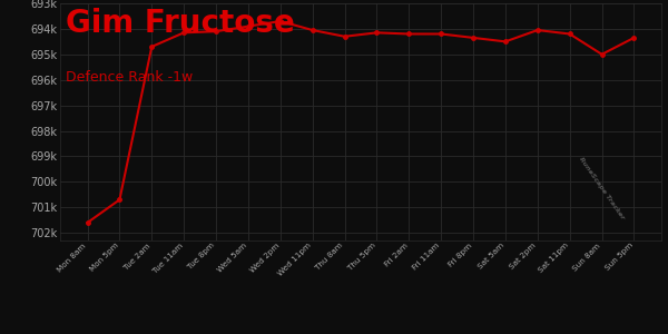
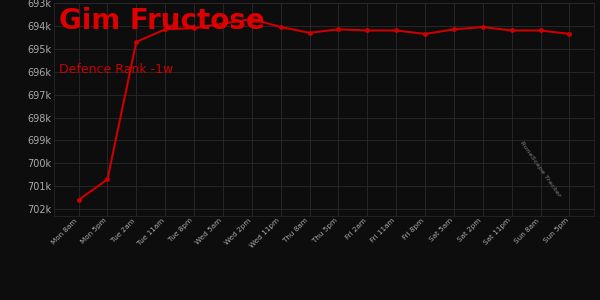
Sat 5am: 694.50k -> 694.15k
Sun 8am: 695.00k -> 694.20k
